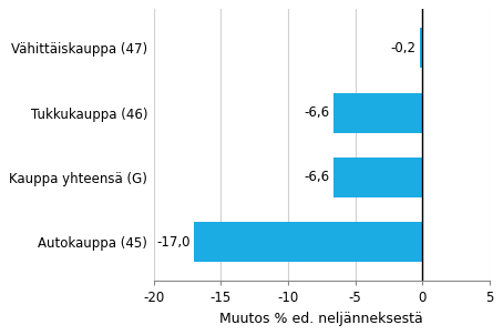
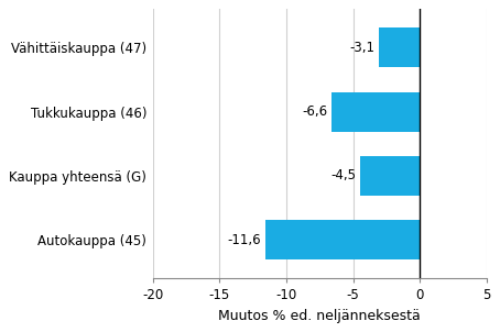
Vähittäiskauppa (47): -0,2 -> -3,1
Kauppa yhteensä (G): -6,6 -> -4,5
Autokauppa (45): -17,0 -> -11,6
